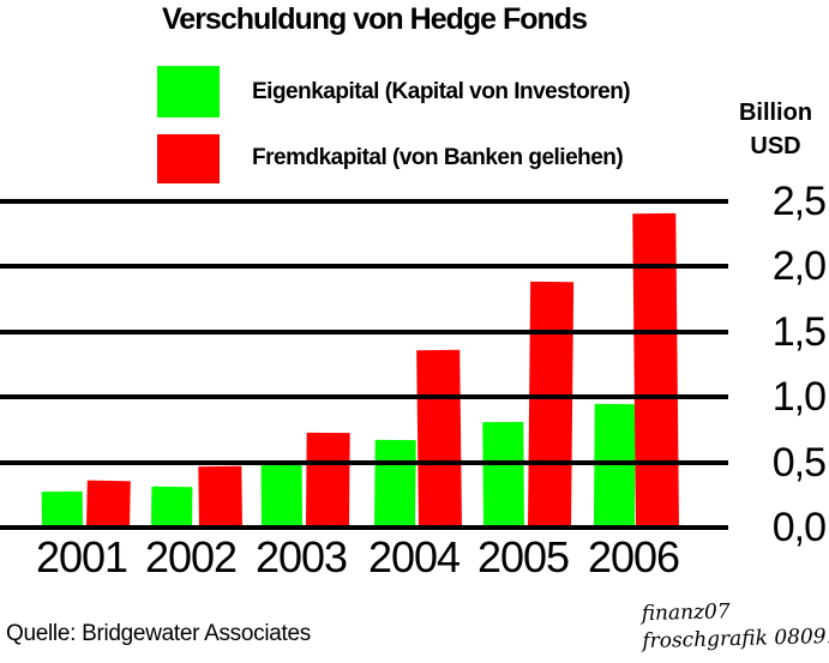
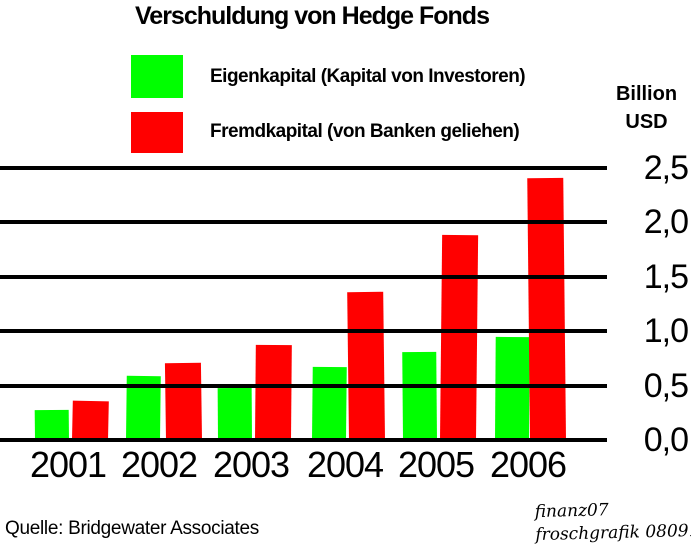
Eigenkapital (Kapital von Investoren)/2002: 0,31 -> 0,59
Fremdkapital (von Banken geliehen)/2002: 0,47 -> 0,71
Fremdkapital (von Banken geliehen)/2003: 0,73 -> 0,87
